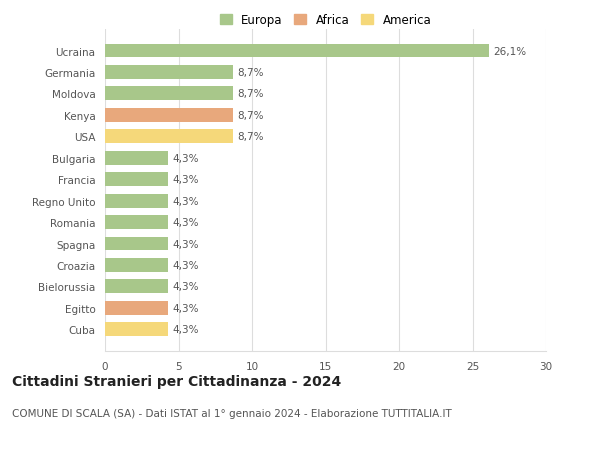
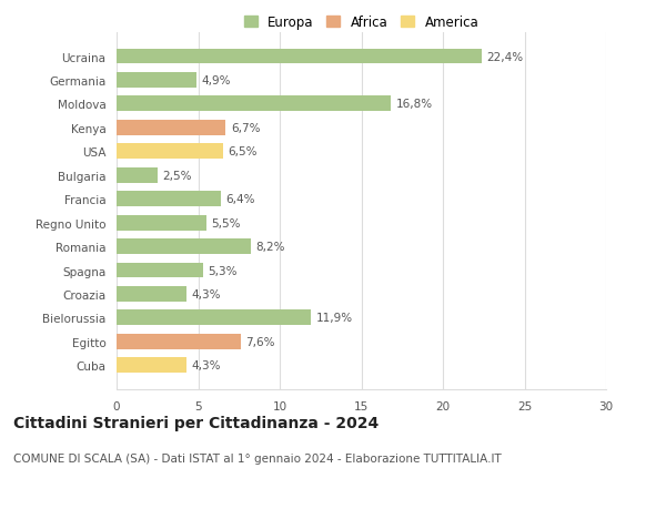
Ucraina: 26,1% -> 22,4%
Germania: 8,7% -> 4,9%
Moldova: 8,7% -> 16,8%
Kenya: 8,7% -> 6,7%
USA: 8,7% -> 6,5%
Bulgaria: 4,3% -> 2,5%
Francia: 4,3% -> 6,4%
Regno Unito: 4,3% -> 5,5%
Romania: 4,3% -> 8,2%
Spagna: 4,3% -> 5,3%
Bielorussia: 4,3% -> 11,9%
Egitto: 4,3% -> 7,6%
